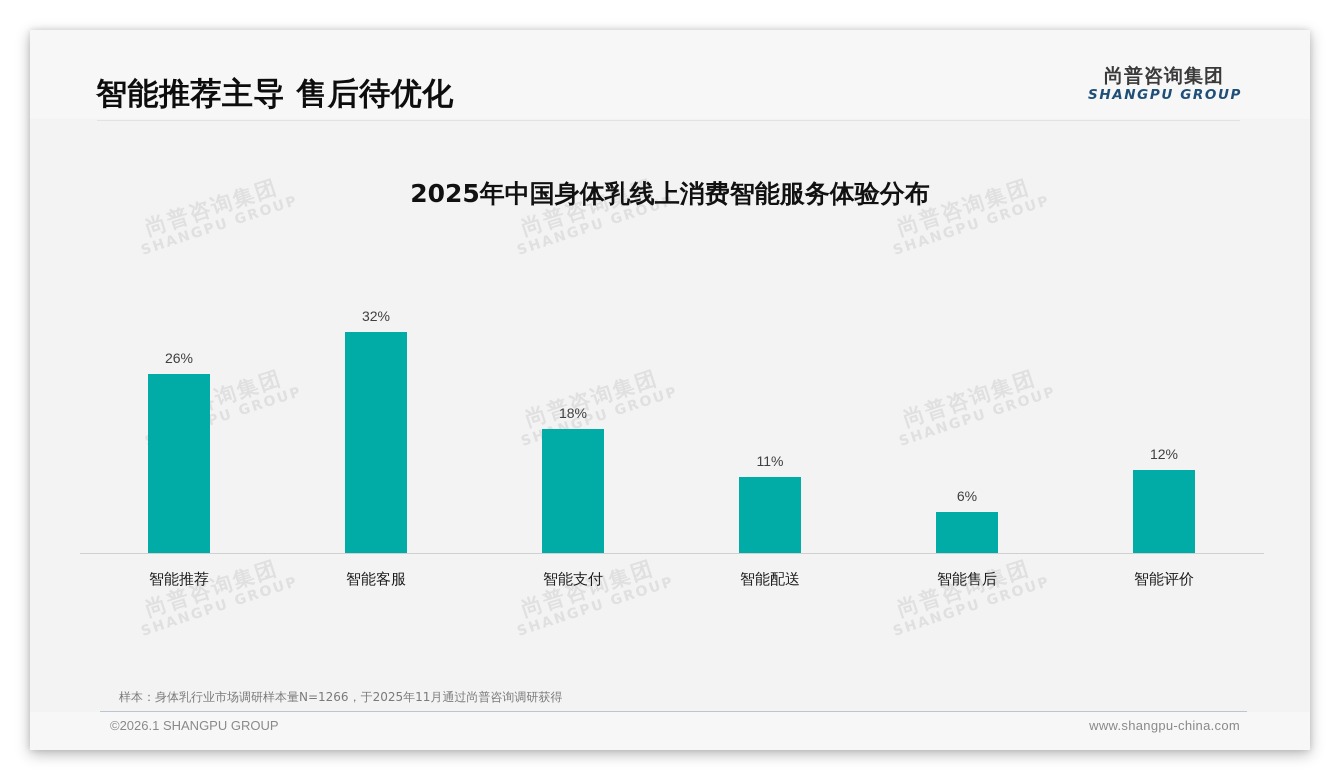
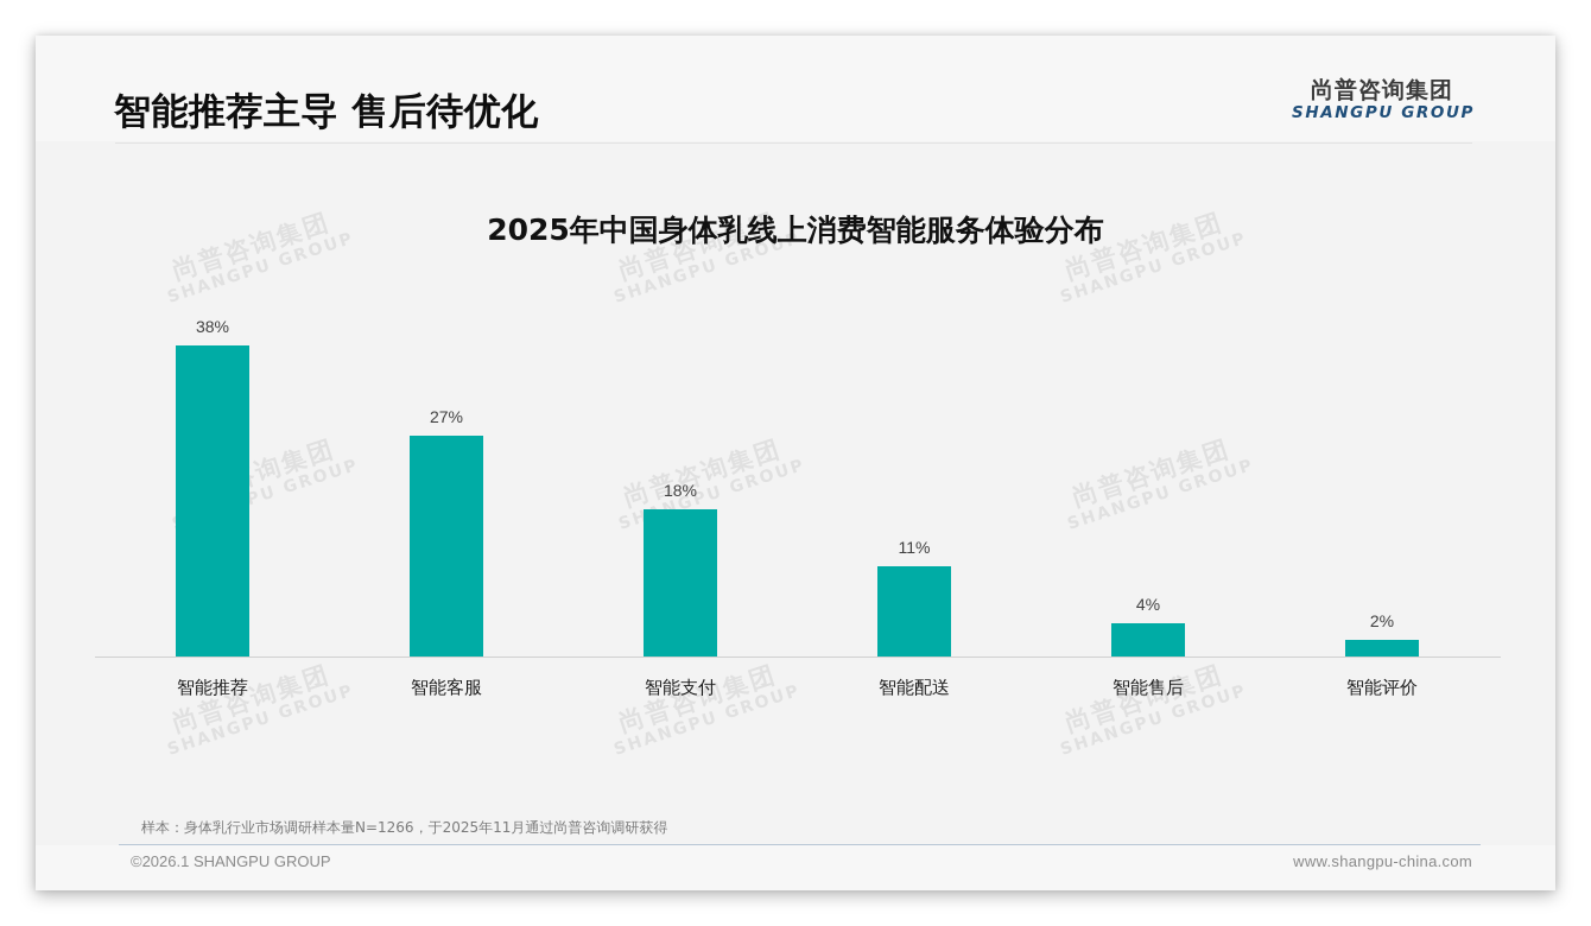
智能推荐: 26% -> 38%
智能客服: 32% -> 27%
智能售后: 6% -> 4%
智能评价: 12% -> 2%
